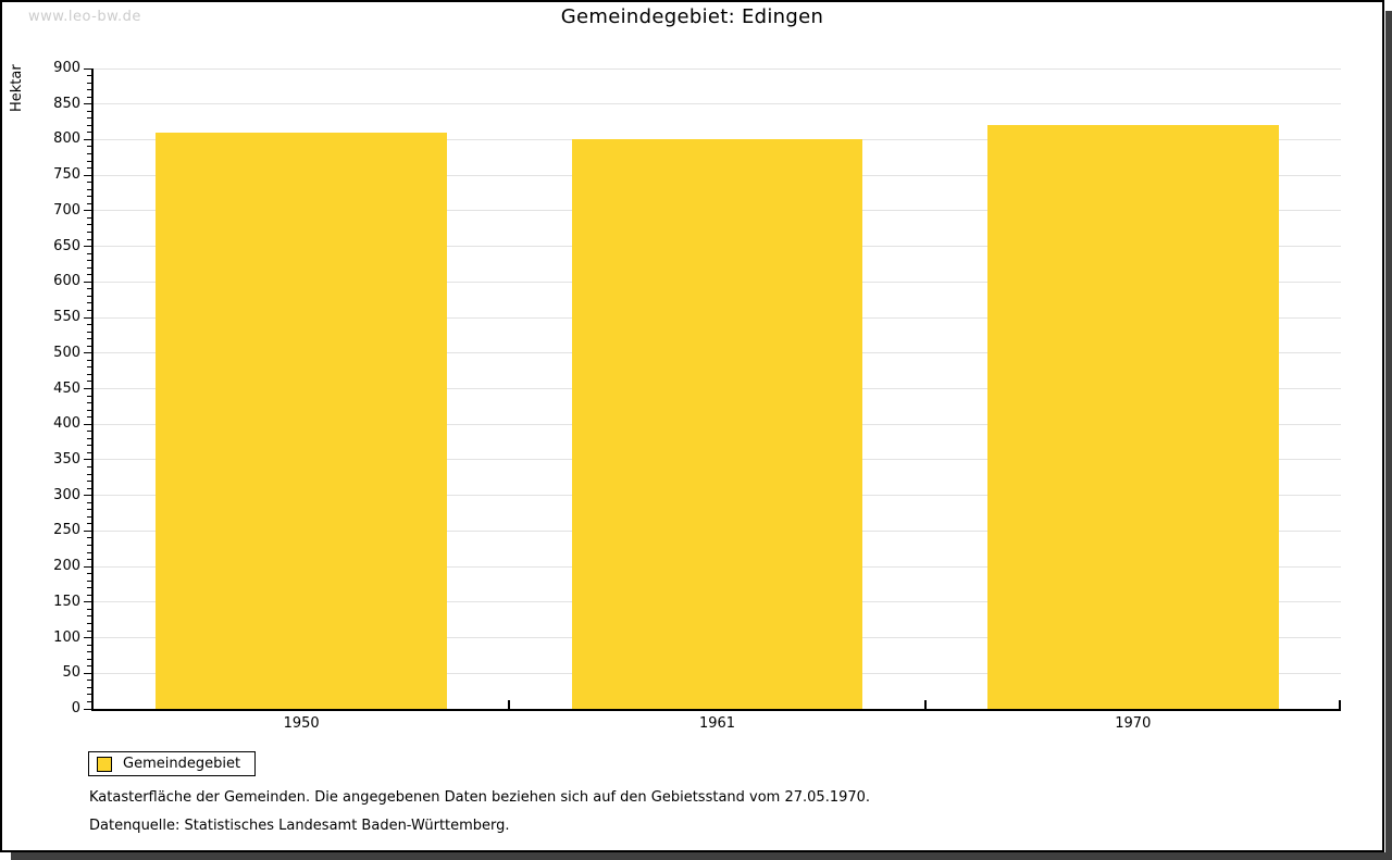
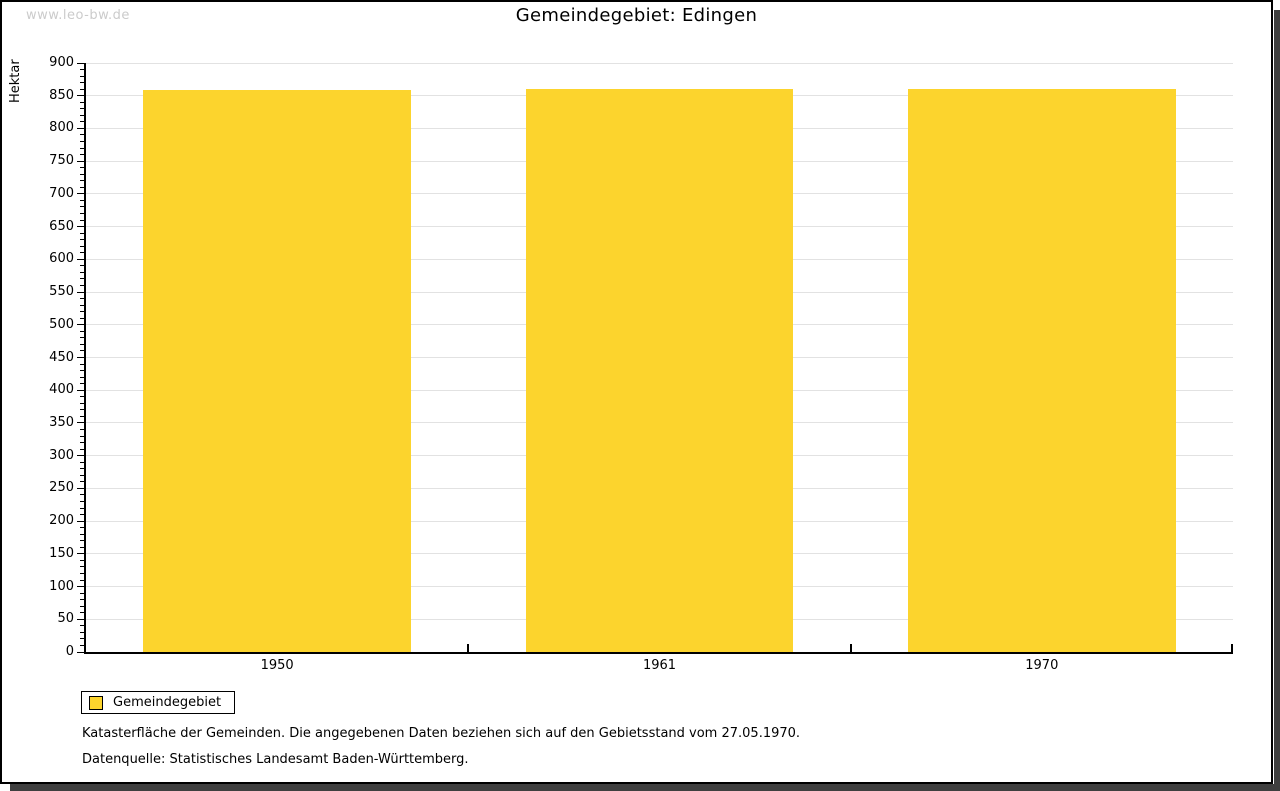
1950: 810 -> 860
1961: 800 -> 860
1970: 820 -> 860
